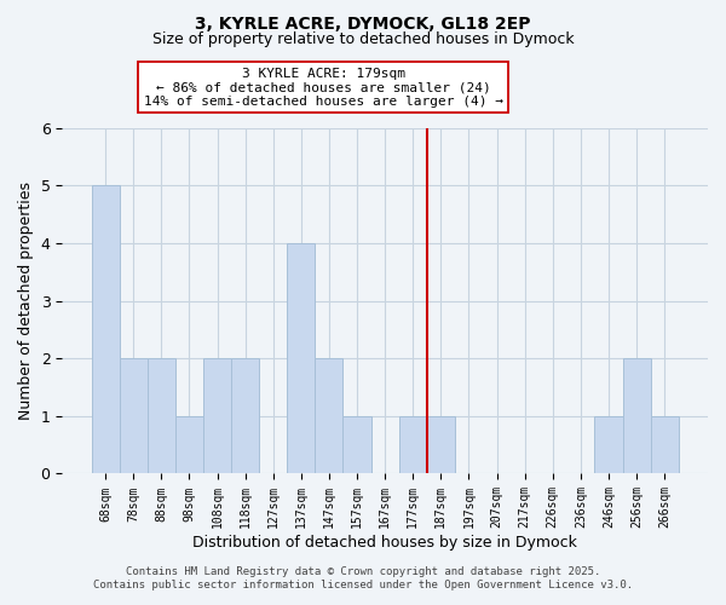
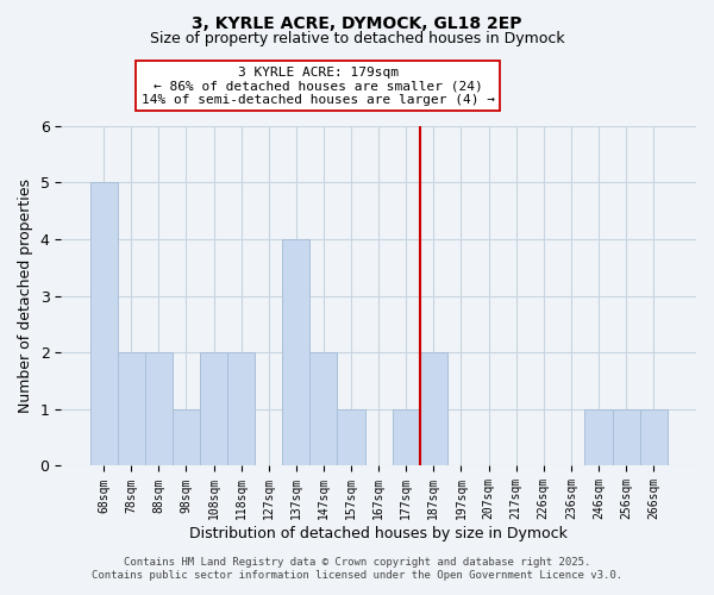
187sqm: 1 -> 2
256sqm: 2 -> 1
